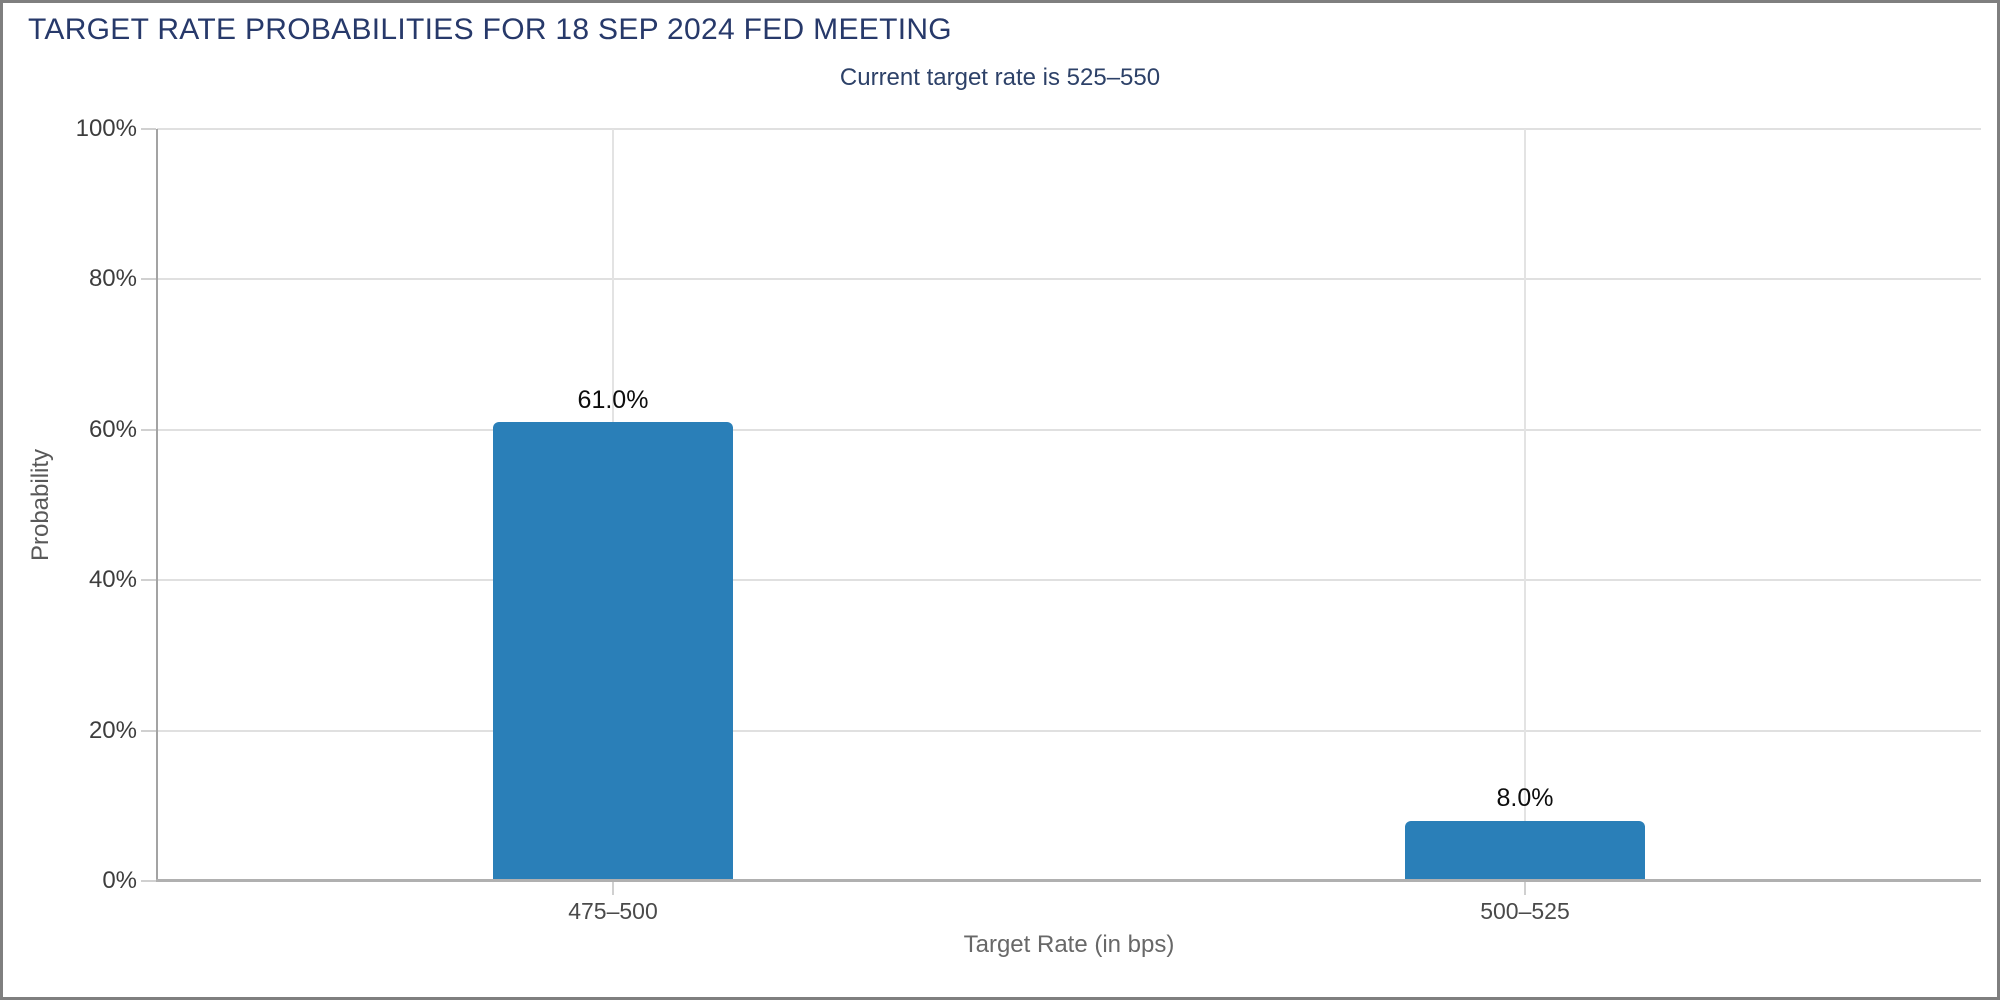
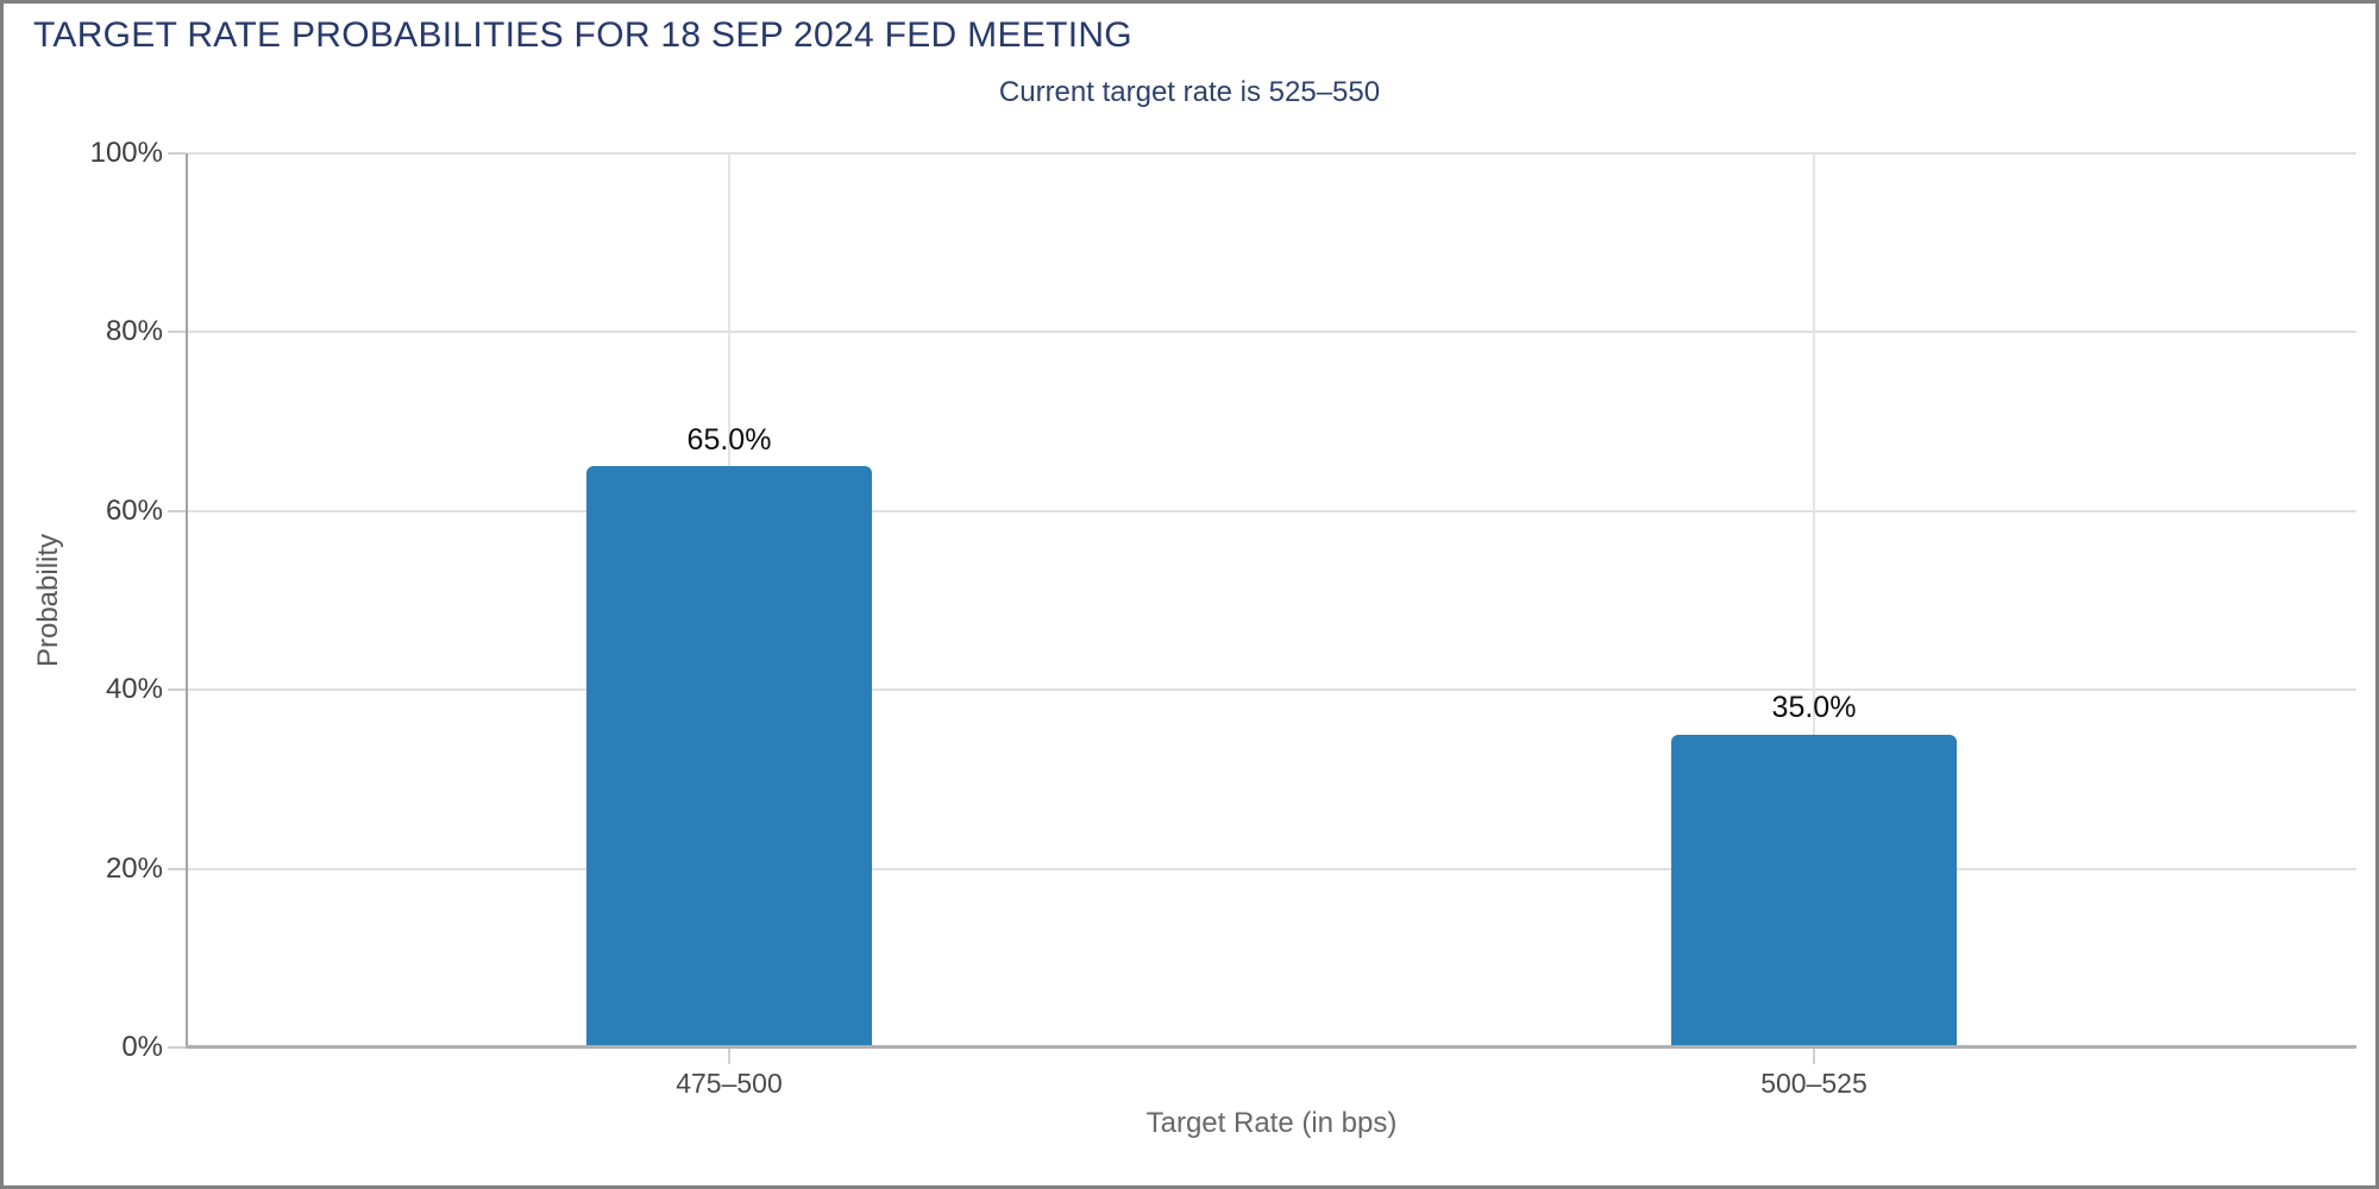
475–500: 61.0% -> 65.0%
500–525: 8.0% -> 35.0%
